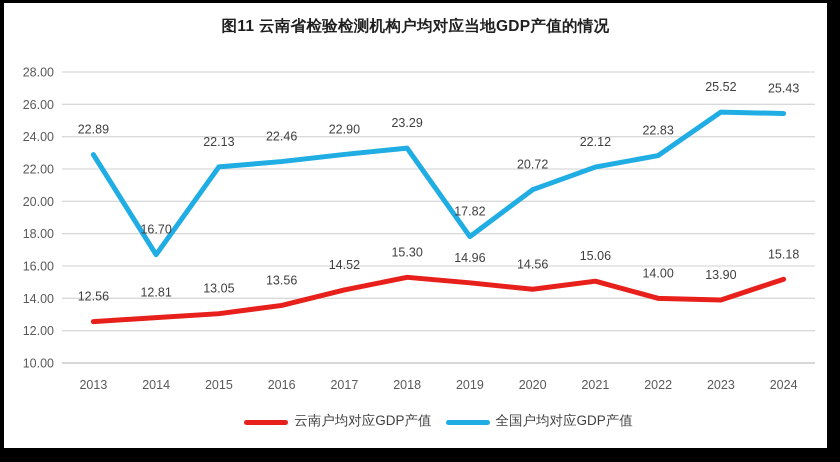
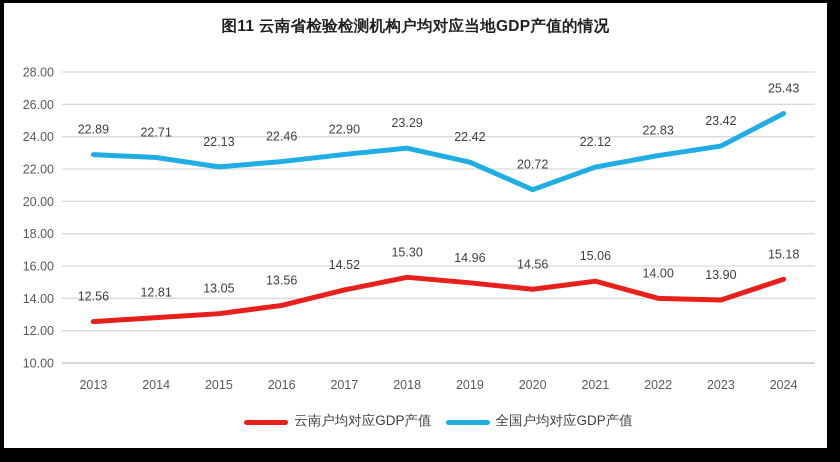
全国户均对应GDP产值/2014: 16.70 -> 22.71
全国户均对应GDP产值/2019: 17.82 -> 22.42
全国户均对应GDP产值/2023: 25.52 -> 23.42
